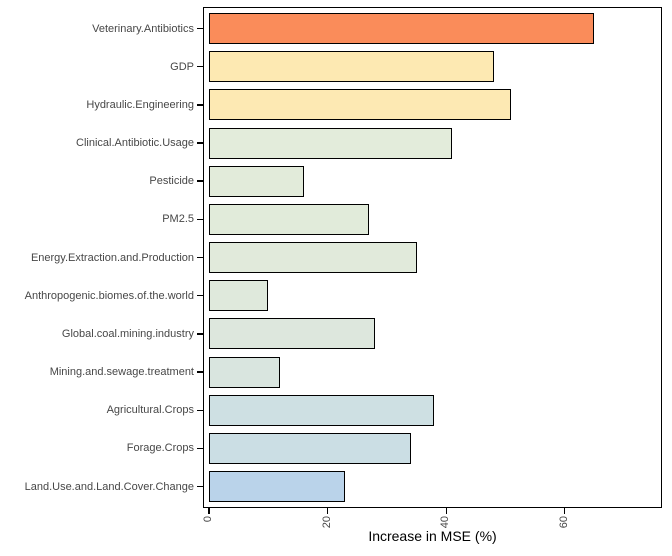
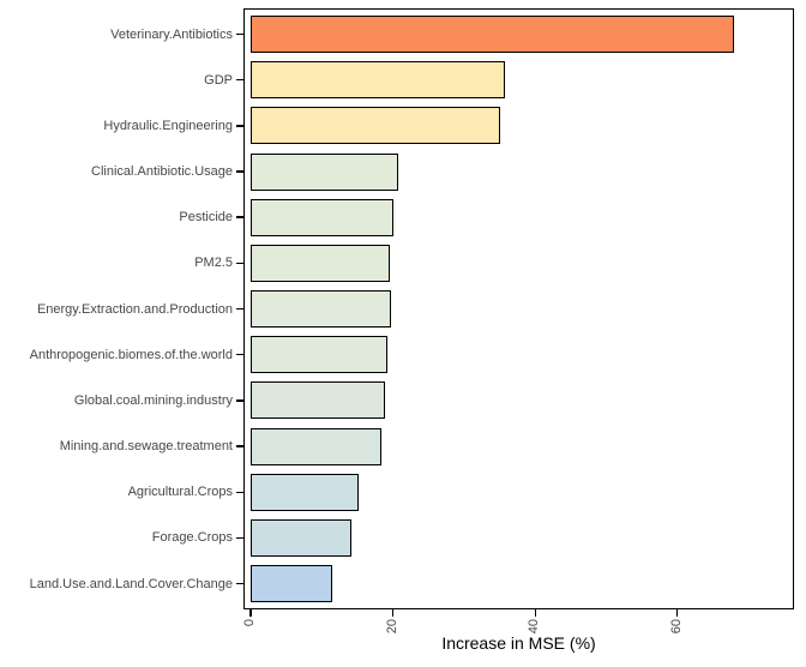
Veterinary.Antibiotics: 65 -> 68
GDP: 48 -> 36
Hydraulic.Engineering: 51 -> 35
Clinical.Antibiotic.Usage: 41 -> 21
Pesticide: 16 -> 20
PM2.5: 27 -> 20
Energy.Extraction.and.Production: 35 -> 20
Anthropogenic.biomes.of.the.world: 10 -> 19
Global.coal.mining.industry: 28 -> 19
Mining.and.sewage.treatment: 12 -> 18
Agricultural.Crops: 38 -> 15
Forage.Crops: 34 -> 14
Land.Use.and.Land.Cover.Change: 23 -> 12
